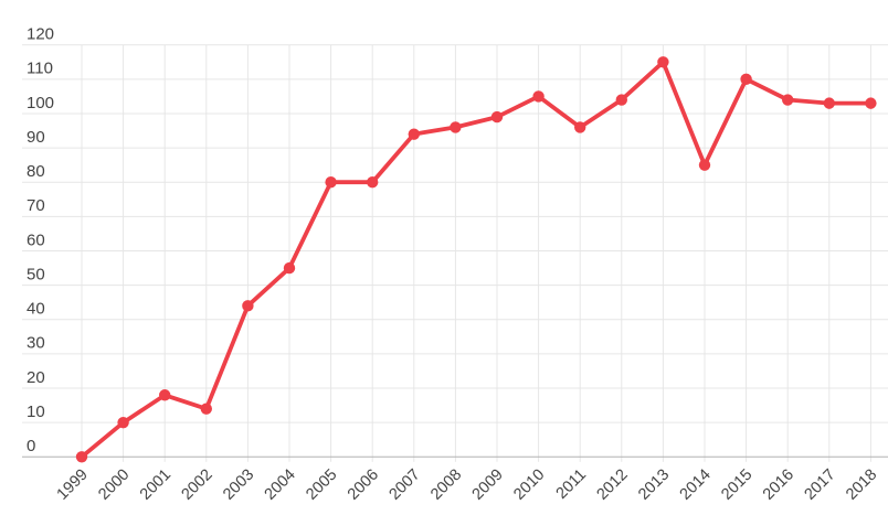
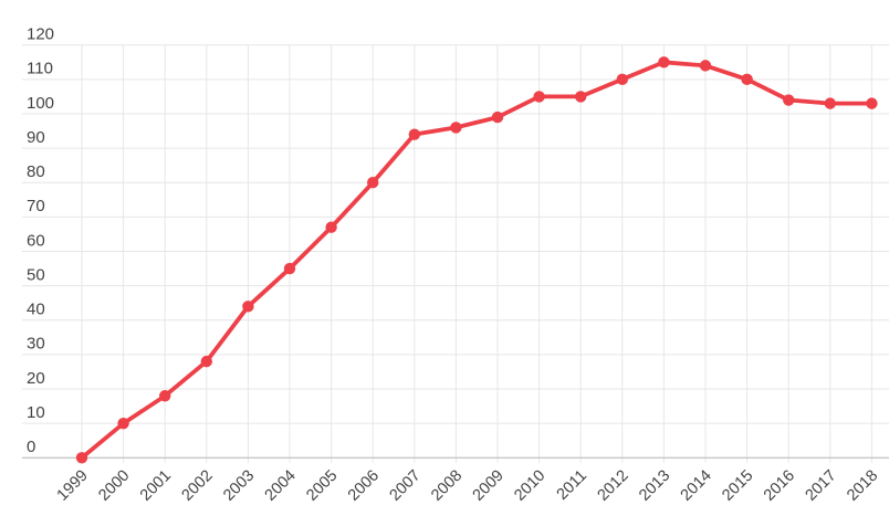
2002: 14 -> 28
2005: 80 -> 67
2011: 96 -> 105
2012: 104 -> 110
2014: 85 -> 114
